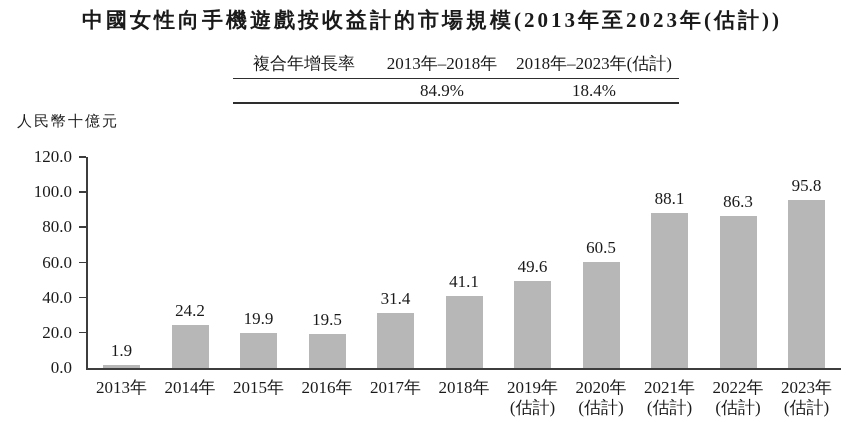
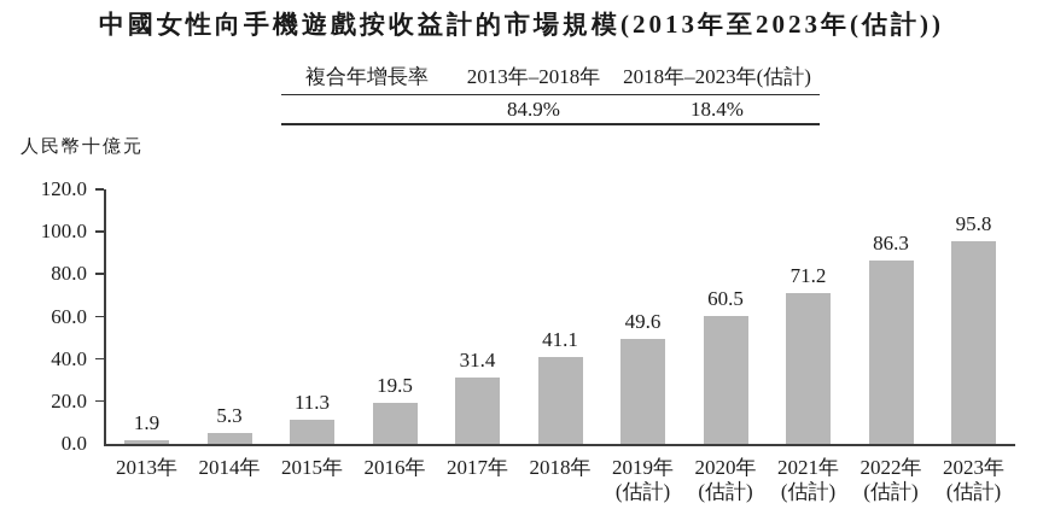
2014年: 24.2 -> 5.3
2015年: 19.9 -> 11.3
2021年: 88.1 -> 71.2
